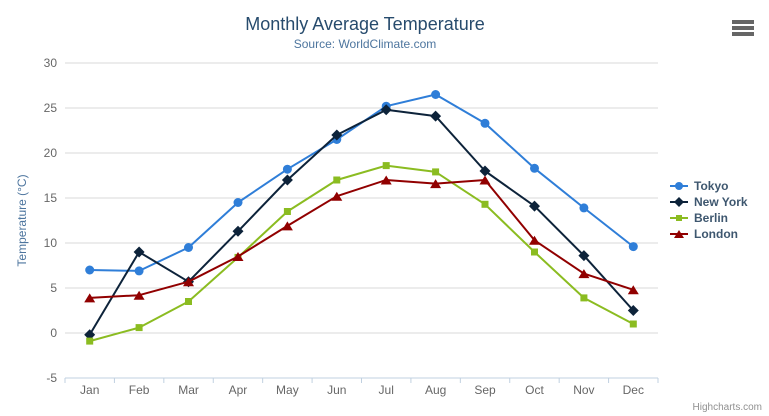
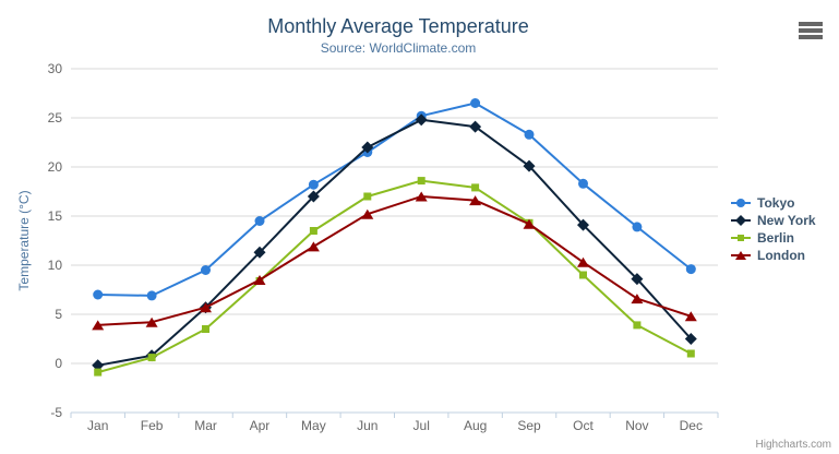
New York/Feb: 9 -> 1
New York/Sep: 18 -> 20
London/Sep: 17 -> 14
